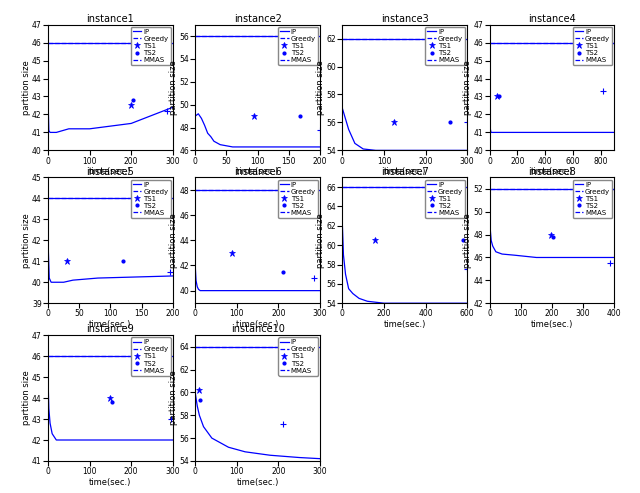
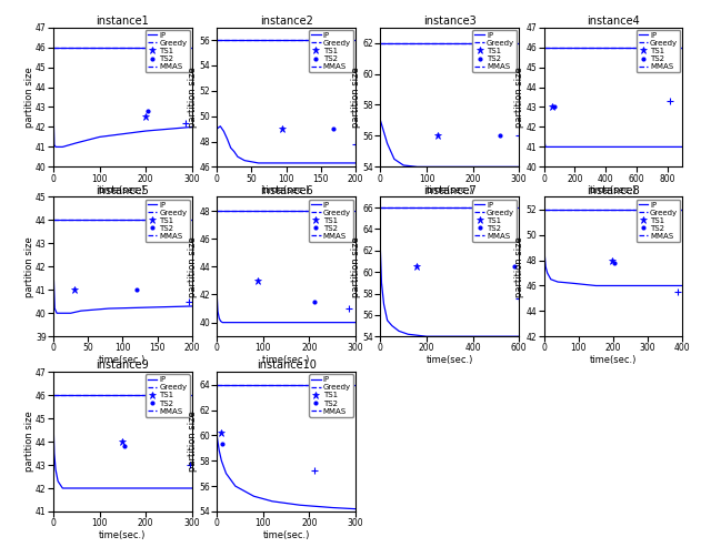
instance1/100: 41.2 -> 41.5
instance1/200: 41.5 -> 41.8
instance1/300: 42.4 -> 42.0
